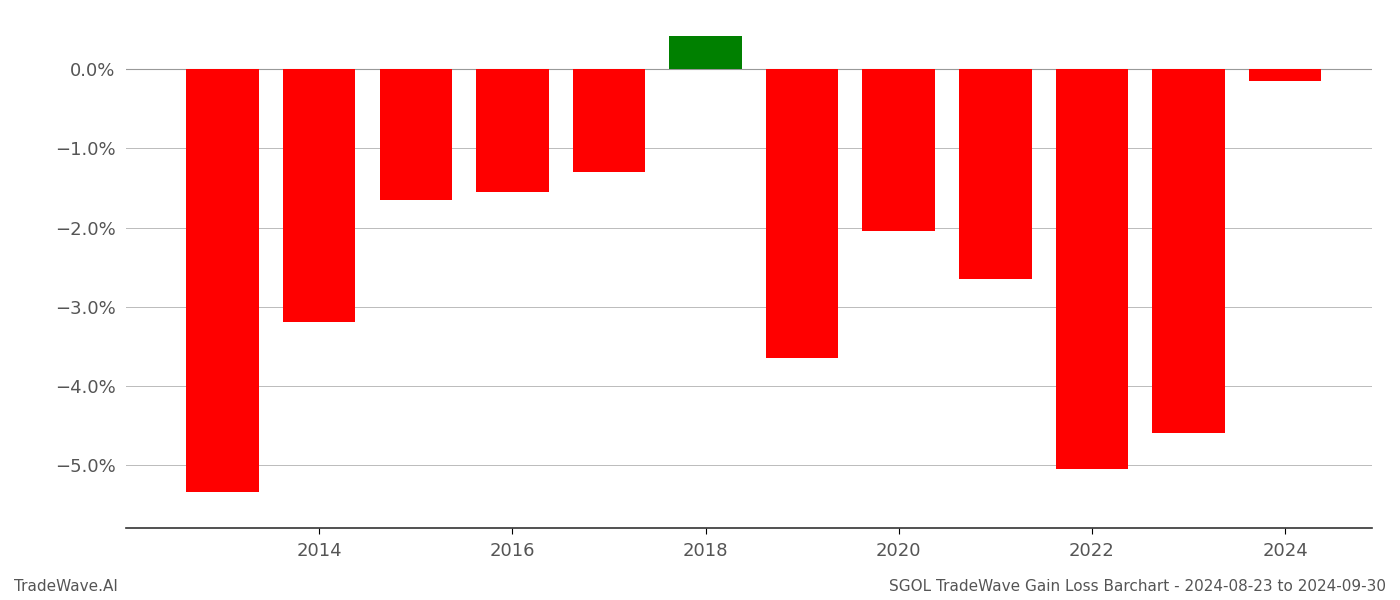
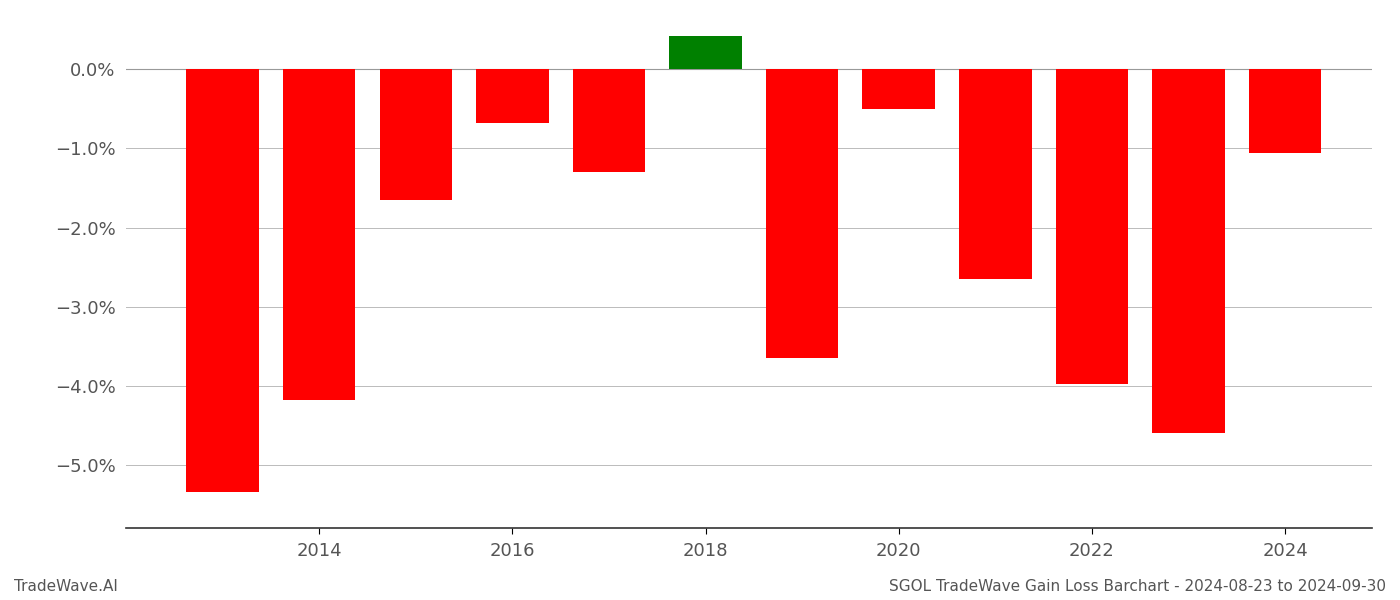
2014: -3.20% -> -4.18%
2016: -1.55% -> -0.68%
2020: -2.05% -> -0.50%
2022: -5.05% -> -3.98%
2024: -0.15% -> -1.06%
